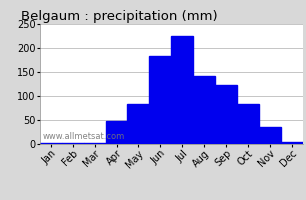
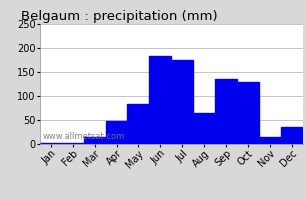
Mar: 2 -> 15
Jul: 224 -> 175
Aug: 142 -> 65
Sep: 122 -> 135
Oct: 84 -> 130
Nov: 35 -> 15
Dec: 5 -> 35
